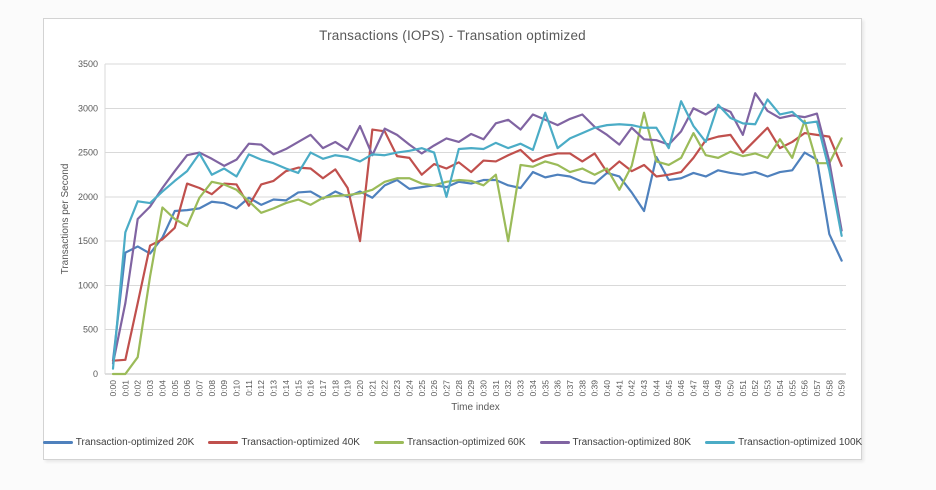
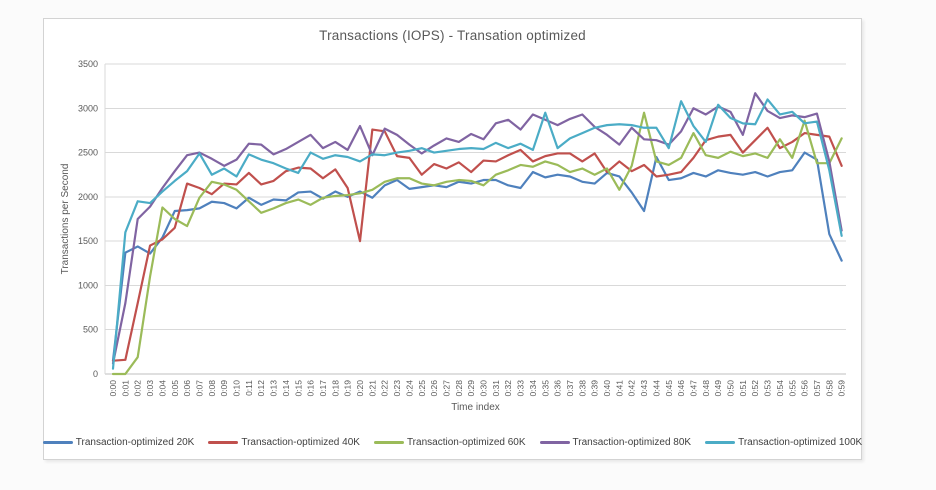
Transaction-optimized 40K/0:11: 1900 -> 2300
Transaction-optimized 100K/0:27: 2000 -> 2500
Transaction-optimized 60K/0:32: 1500 -> 2300
